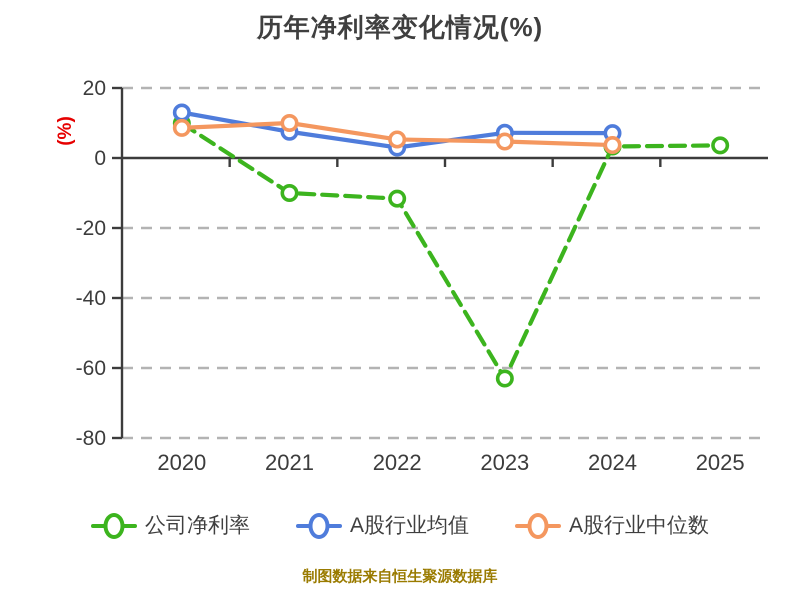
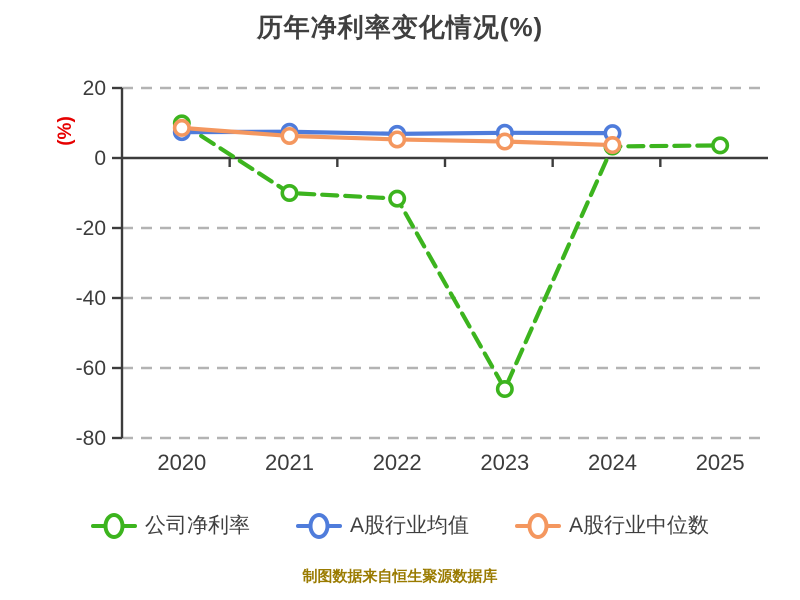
A股行业均值/2020: 13 -> 7
A股行业中位数/2021: 10 -> 6
A股行业均值/2022: 3 -> 7
公司净利率/2023: -63 -> -66
